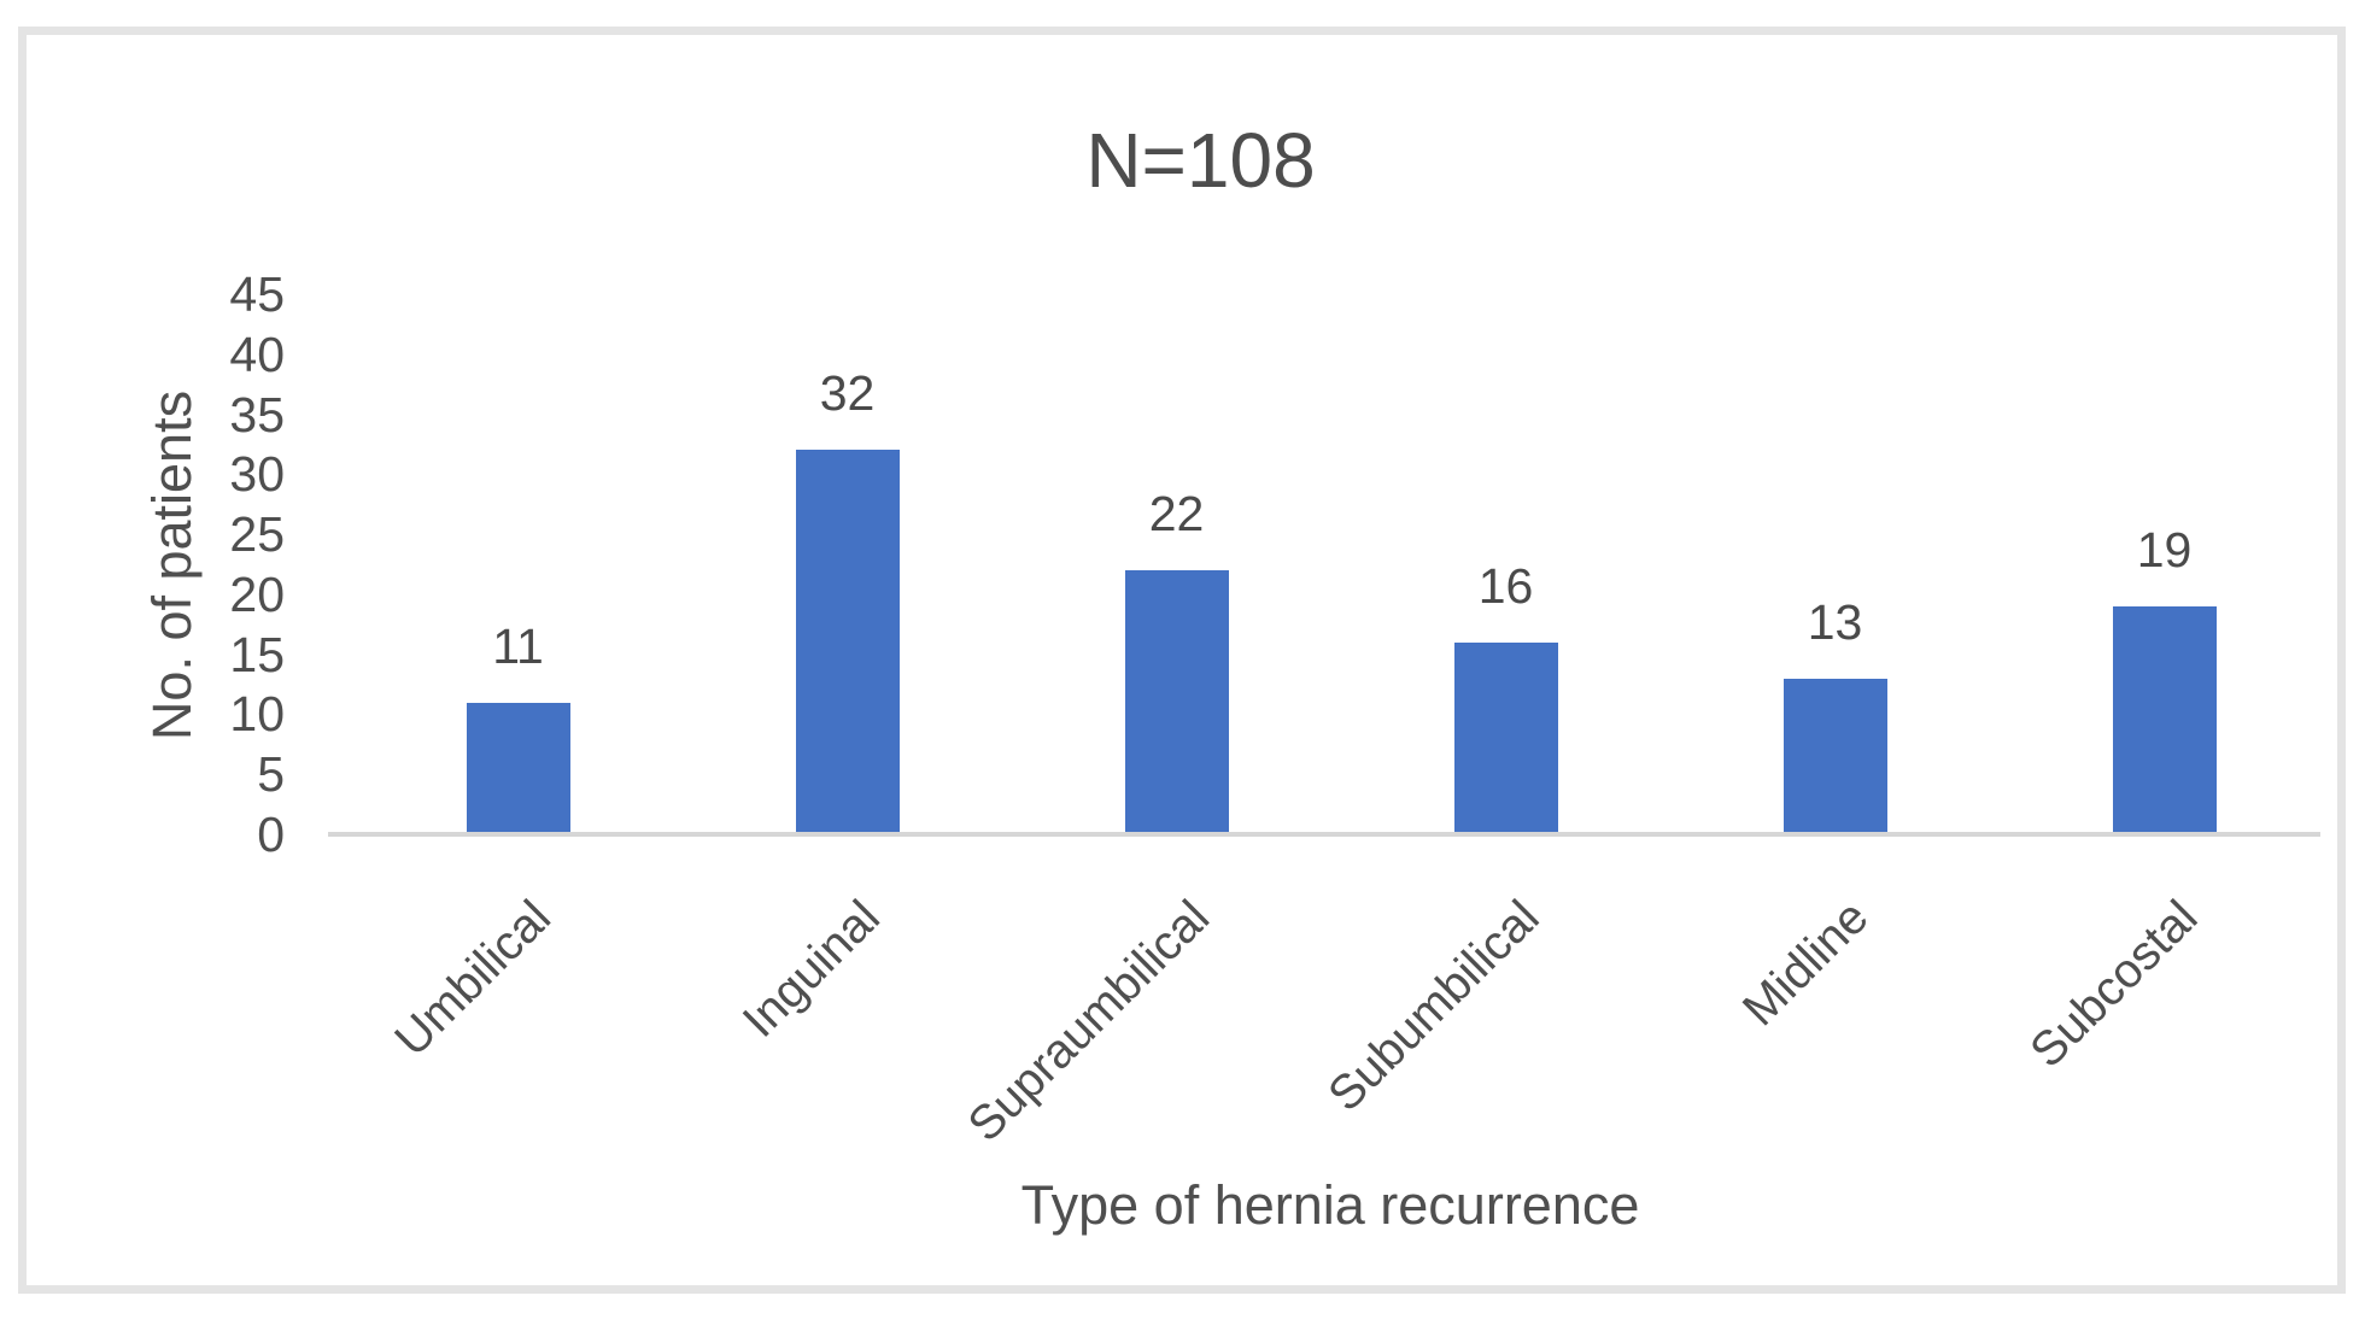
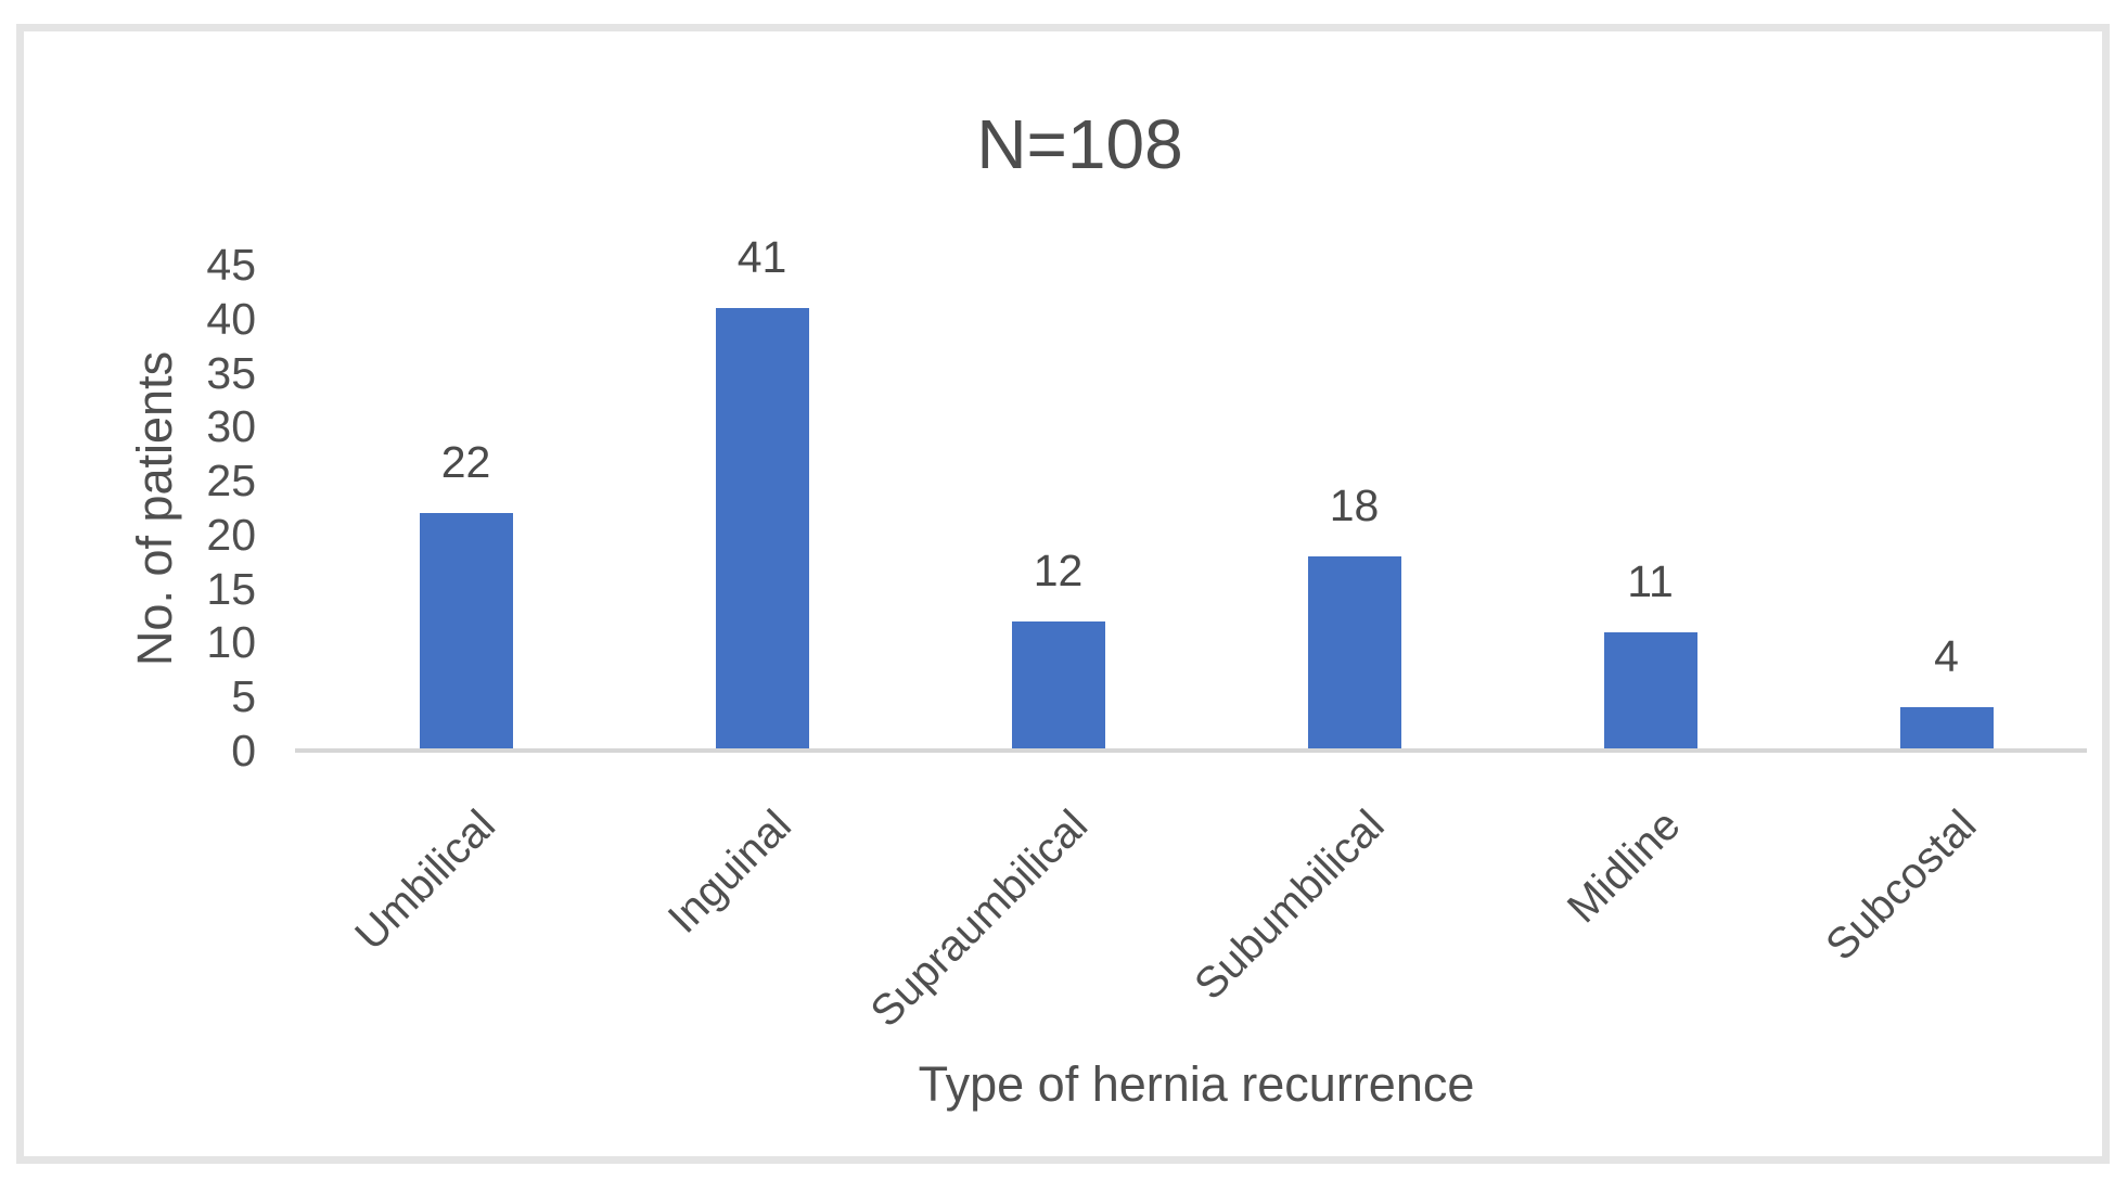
Umbilical: 11 -> 22
Inguinal: 32 -> 41
Supraumbilical: 22 -> 12
Subumbilical: 16 -> 18
Midline: 13 -> 11
Subcostal: 19 -> 4
